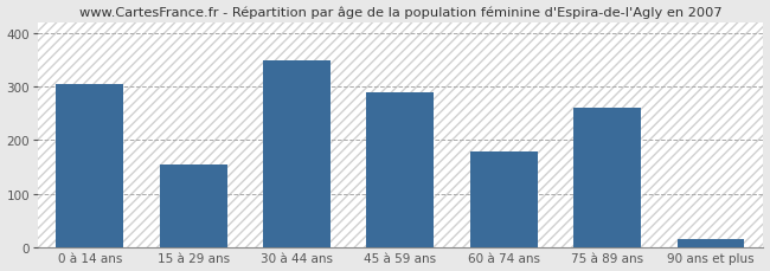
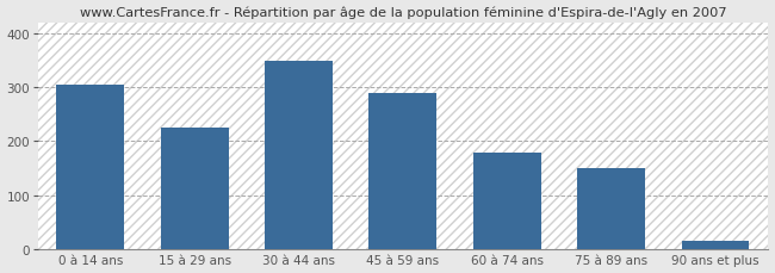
15 à 29 ans: 155 -> 225
75 à 89 ans: 260 -> 150
